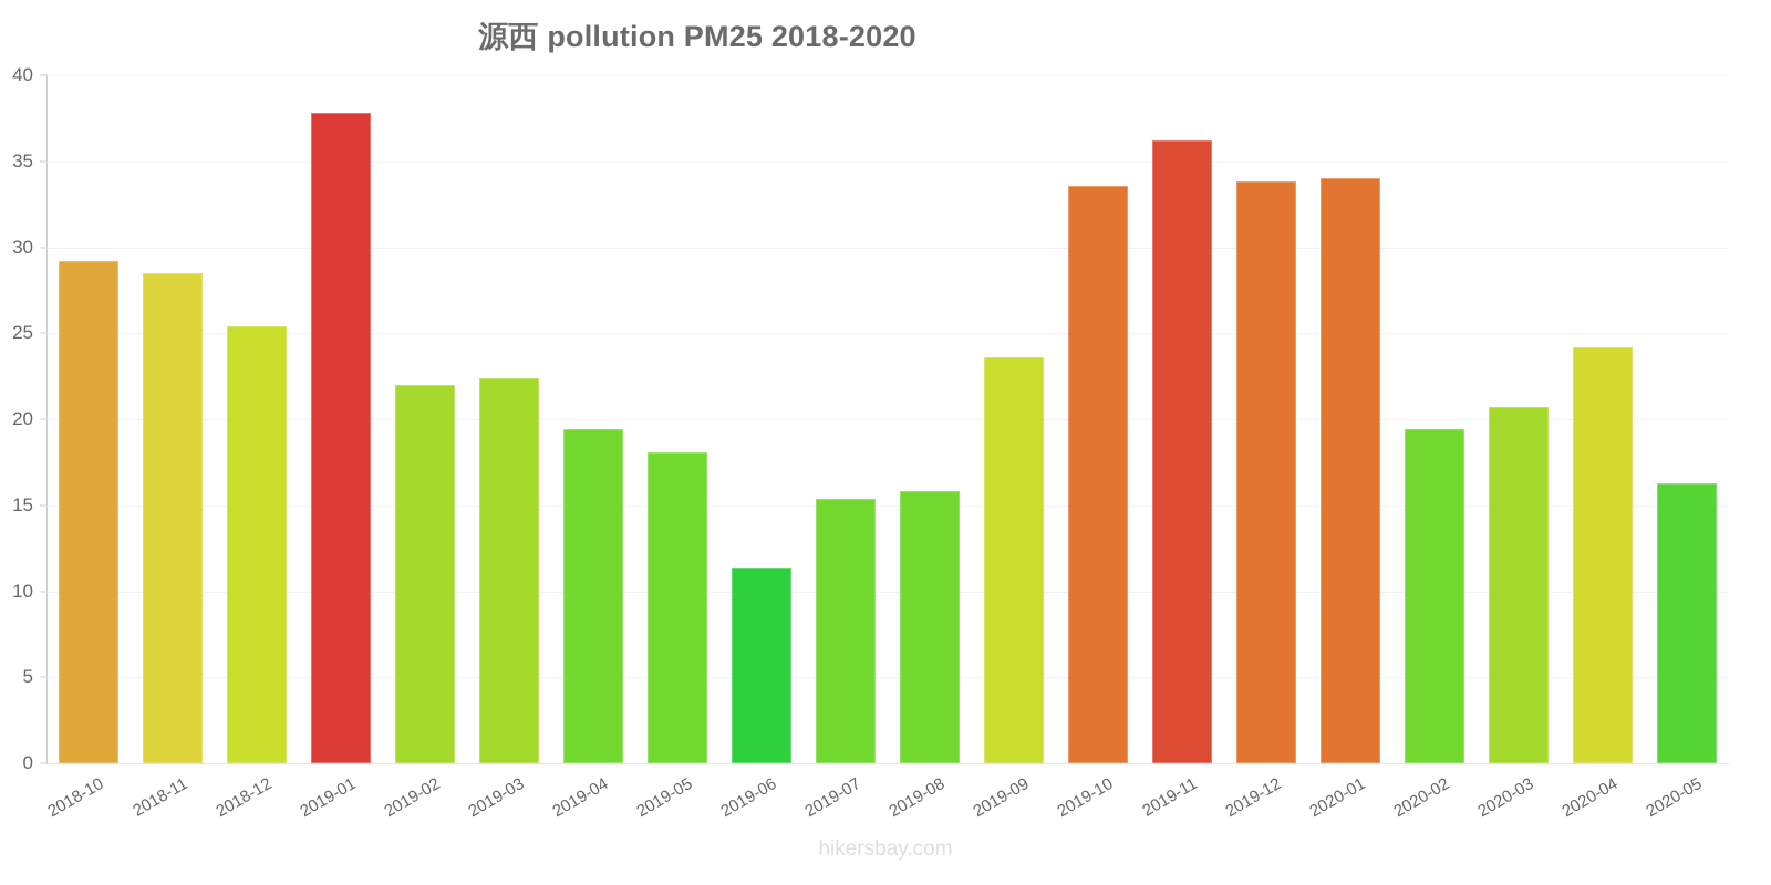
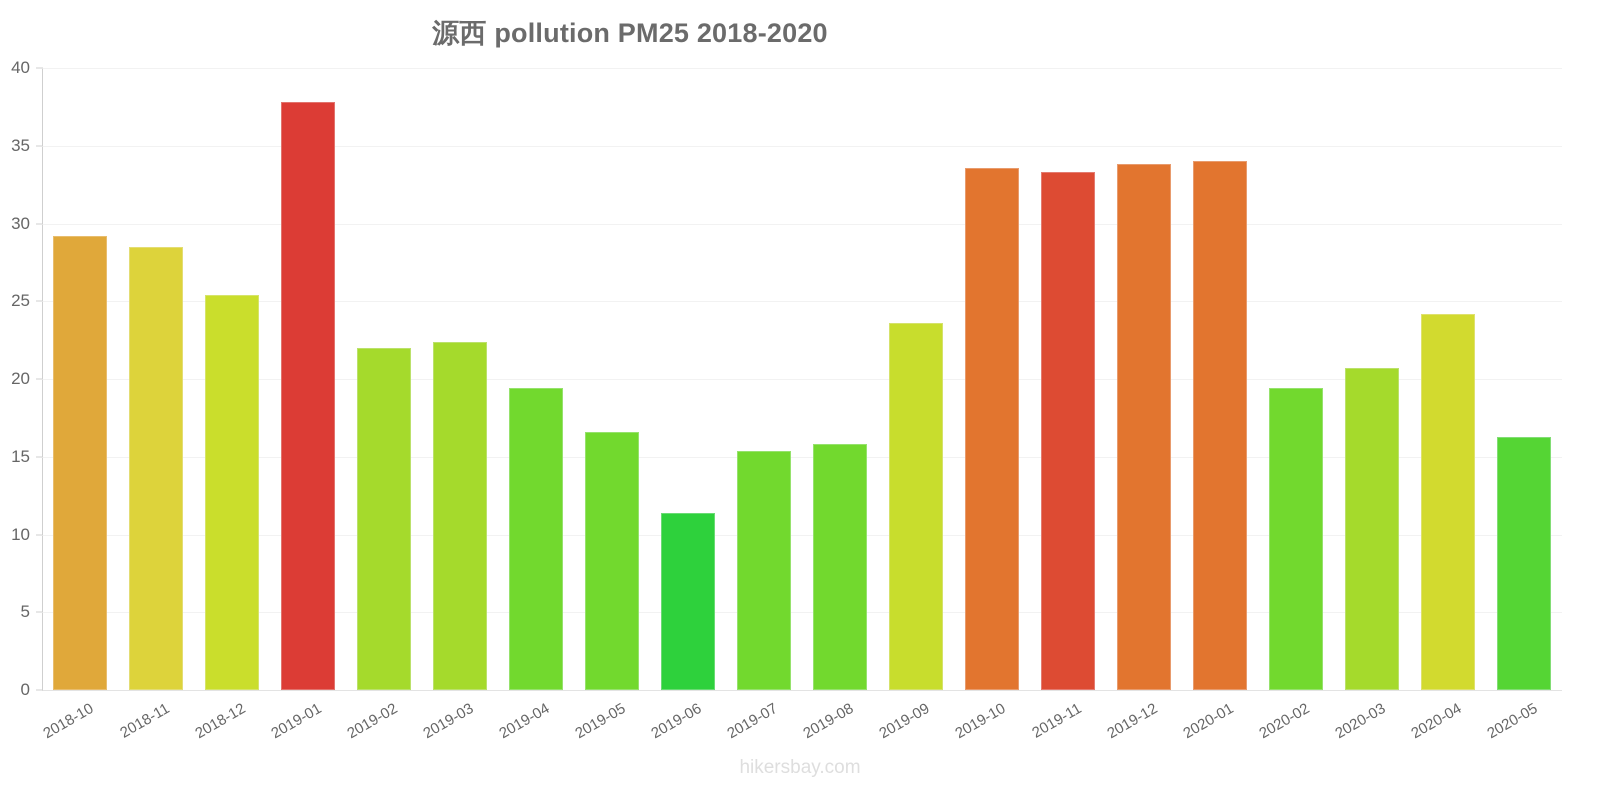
2019-05: 18.1 -> 16.6
2019-11: 36.2 -> 33.3
